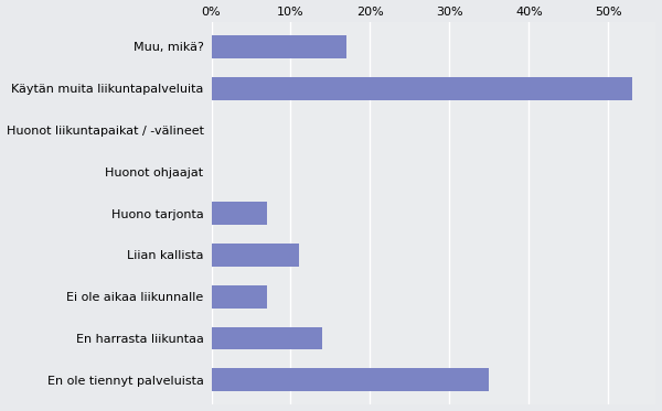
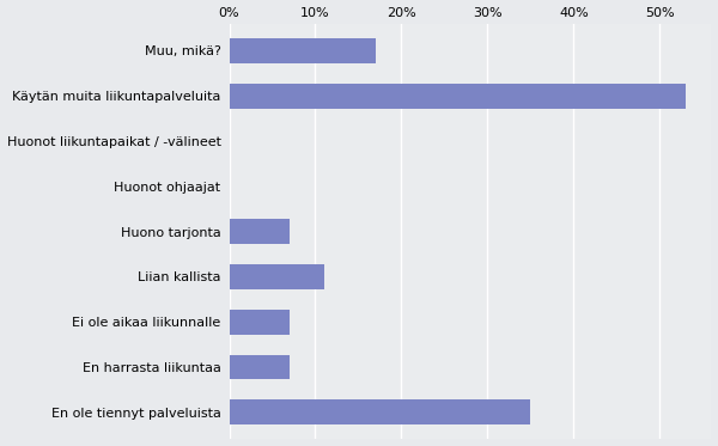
En harrasta liikuntaa: 14% -> 7%
